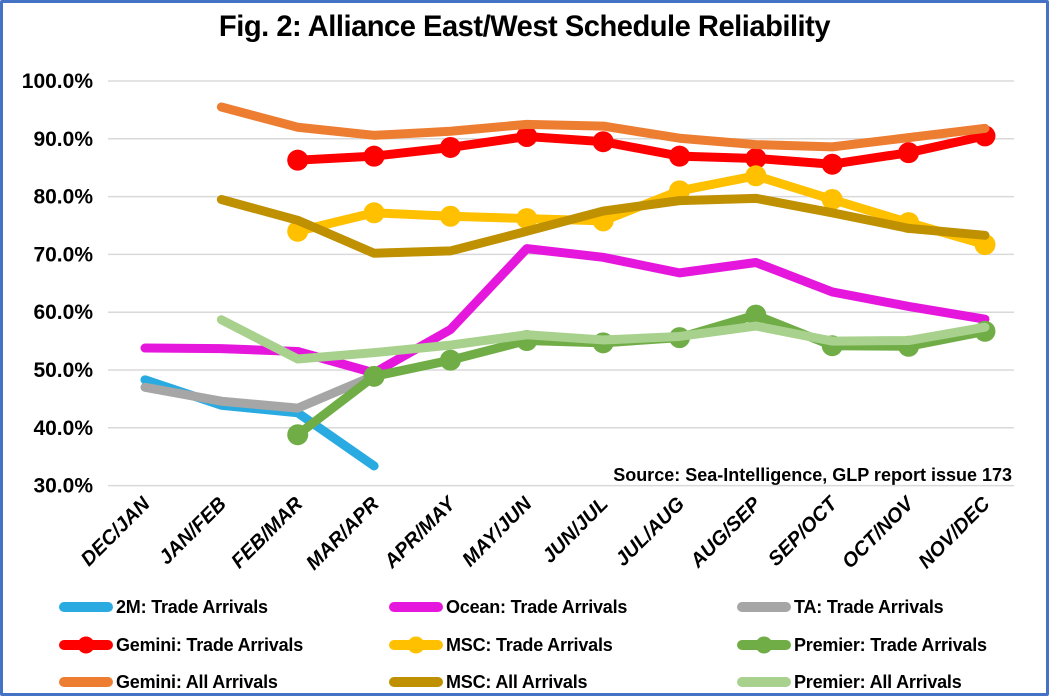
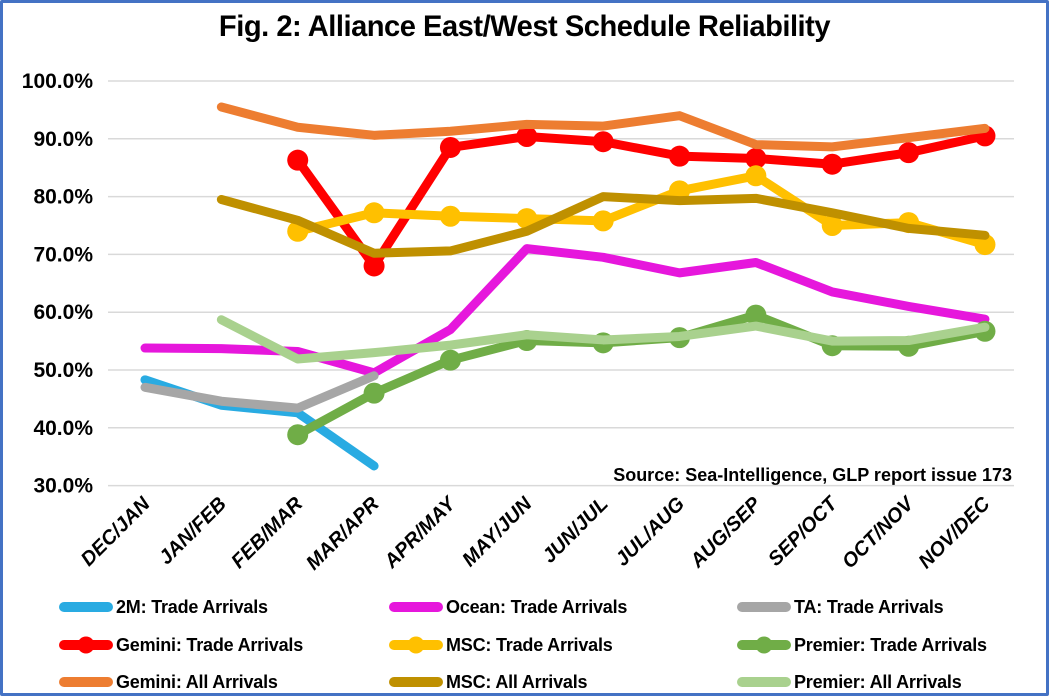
Gemini: Trade Arrivals/MAR/APR: 87% -> 68%
Premier: Trade Arrivals/MAR/APR: 49% -> 46%
MSC: All Arrivals/JUN/JUL: 78% -> 80%
Gemini: All Arrivals/JUL/AUG: 90% -> 94%
MSC: Trade Arrivals/SEP/OCT: 80% -> 75%
